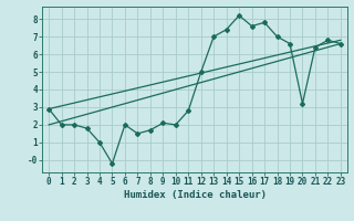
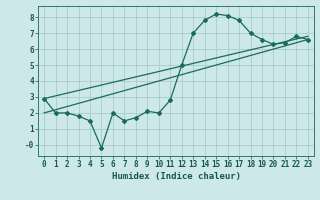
4: 1.0 -> 1.5
14: 7.4 -> 7.8
16: 7.6 -> 8.1
20: 3.2 -> 6.3
